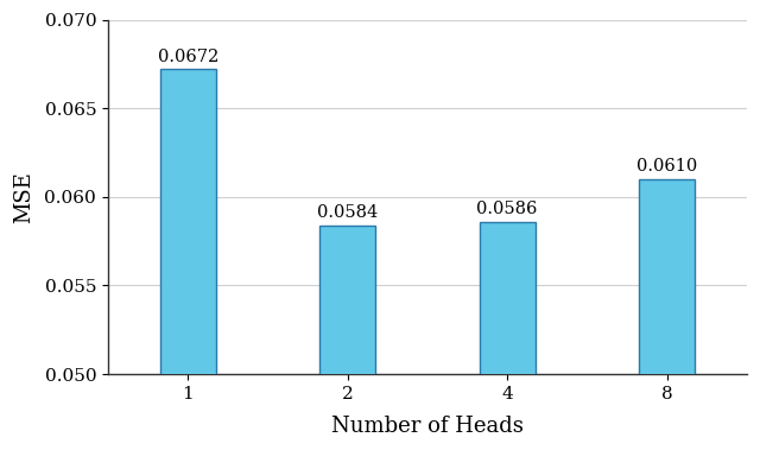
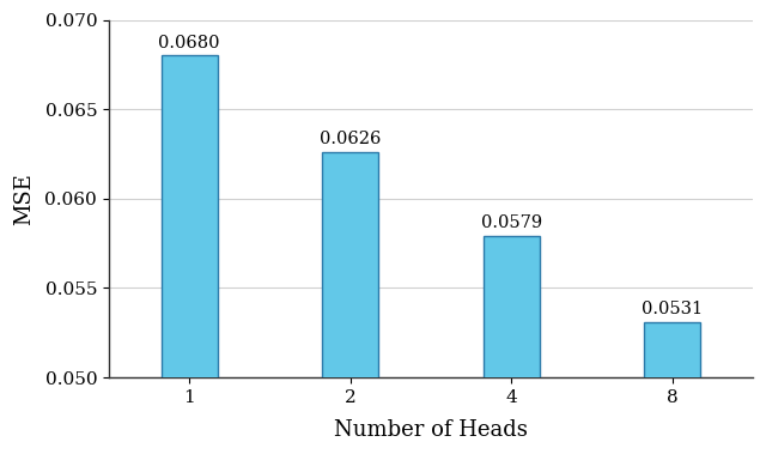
1: 0.0672 -> 0.0680
2: 0.0584 -> 0.0626
4: 0.0586 -> 0.0579
8: 0.0610 -> 0.0531
